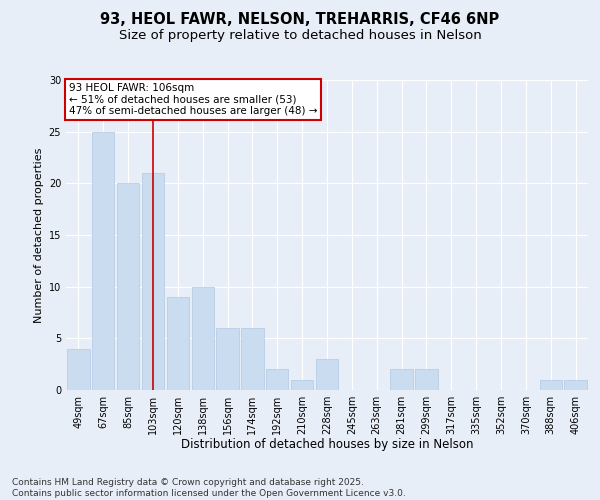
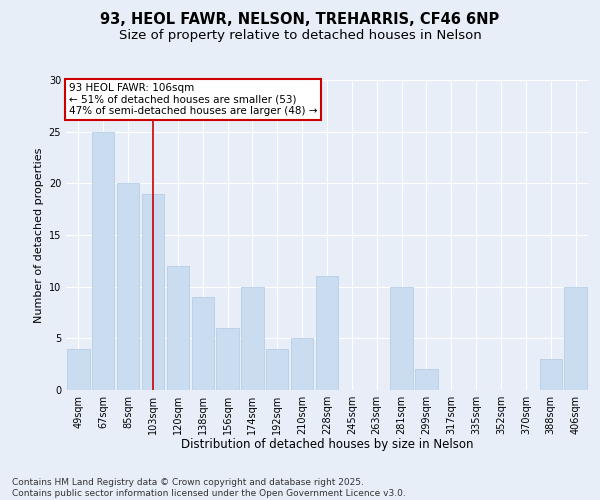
103sqm: 21 -> 19
120sqm: 9 -> 12
138sqm: 10 -> 9
174sqm: 6 -> 10
192sqm: 2 -> 4
210sqm: 1 -> 5
228sqm: 3 -> 11
281sqm: 2 -> 10
388sqm: 1 -> 3
406sqm: 1 -> 10
